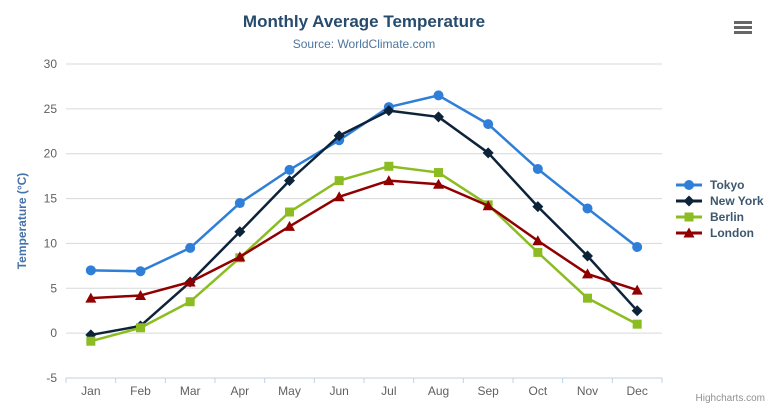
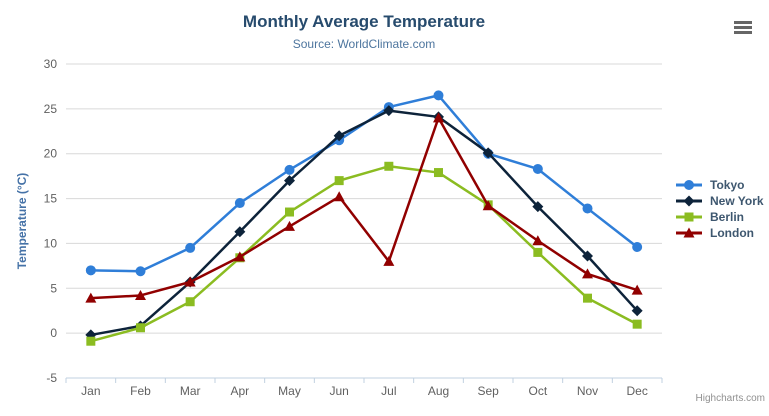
London/Jul: 17 -> 8
London/Aug: 17 -> 24
Tokyo/Sep: 23 -> 20
